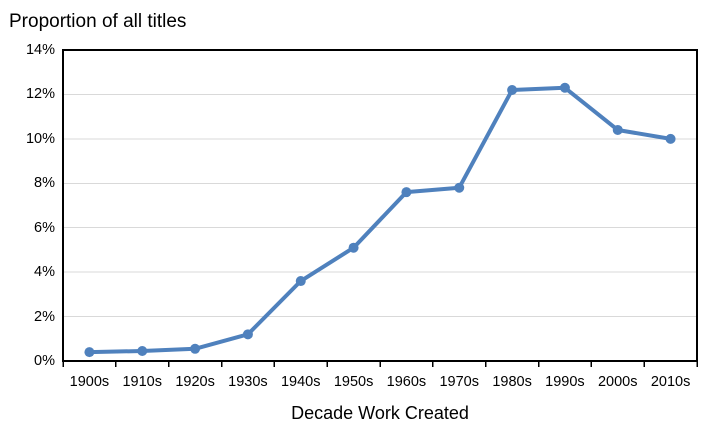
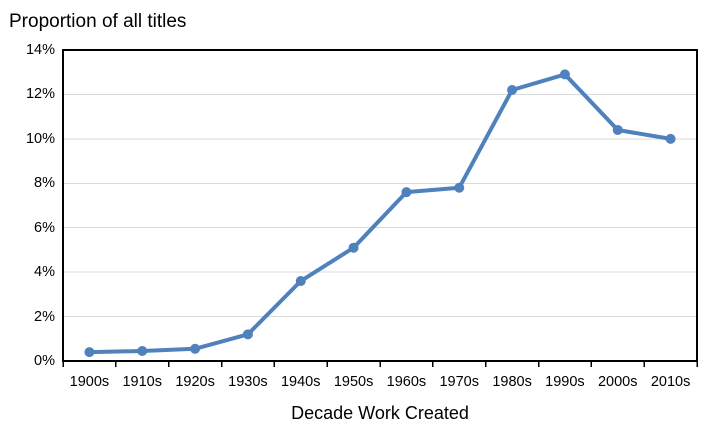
1990s: 12.3% -> 12.9%
